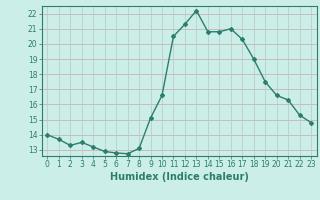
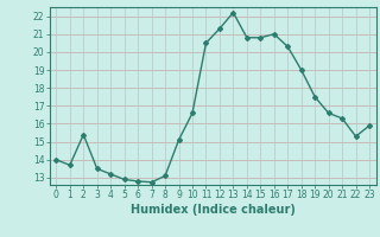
2: 13.3 -> 15.4
23: 14.8 -> 15.9
